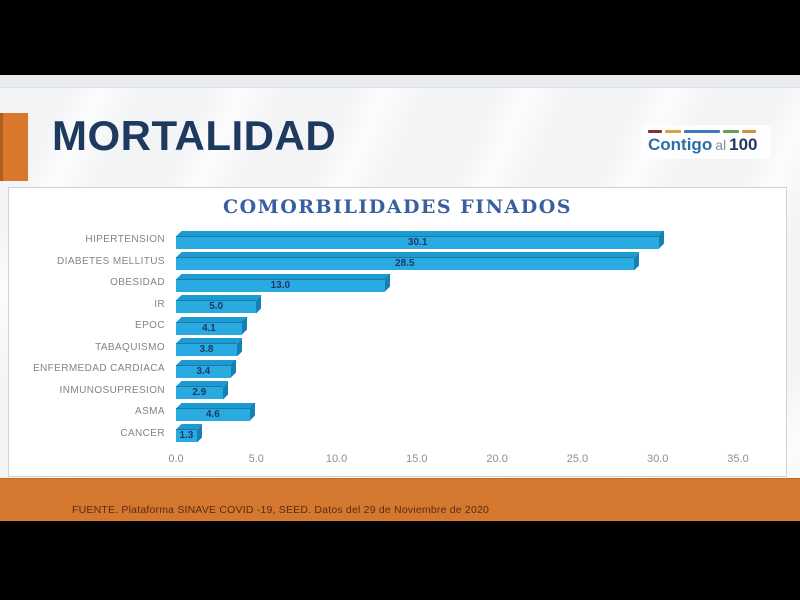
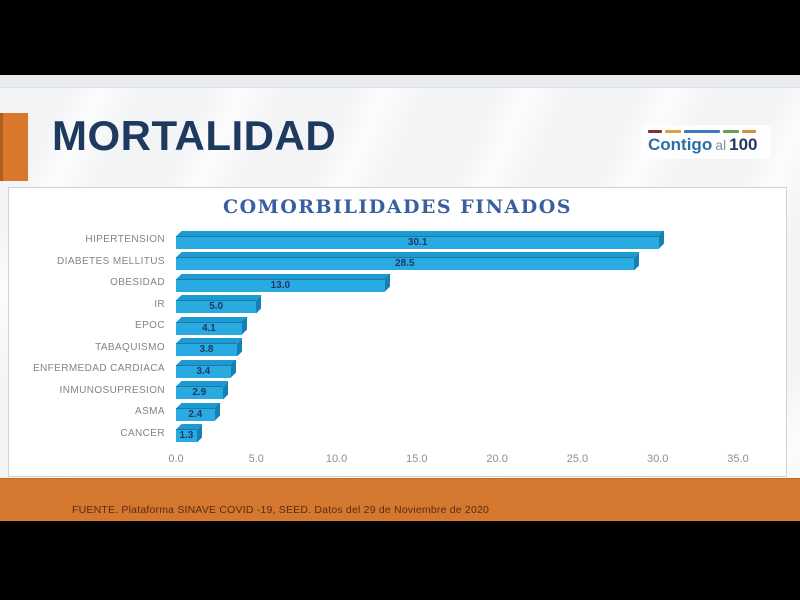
ASMA: 4.6 -> 2.4
